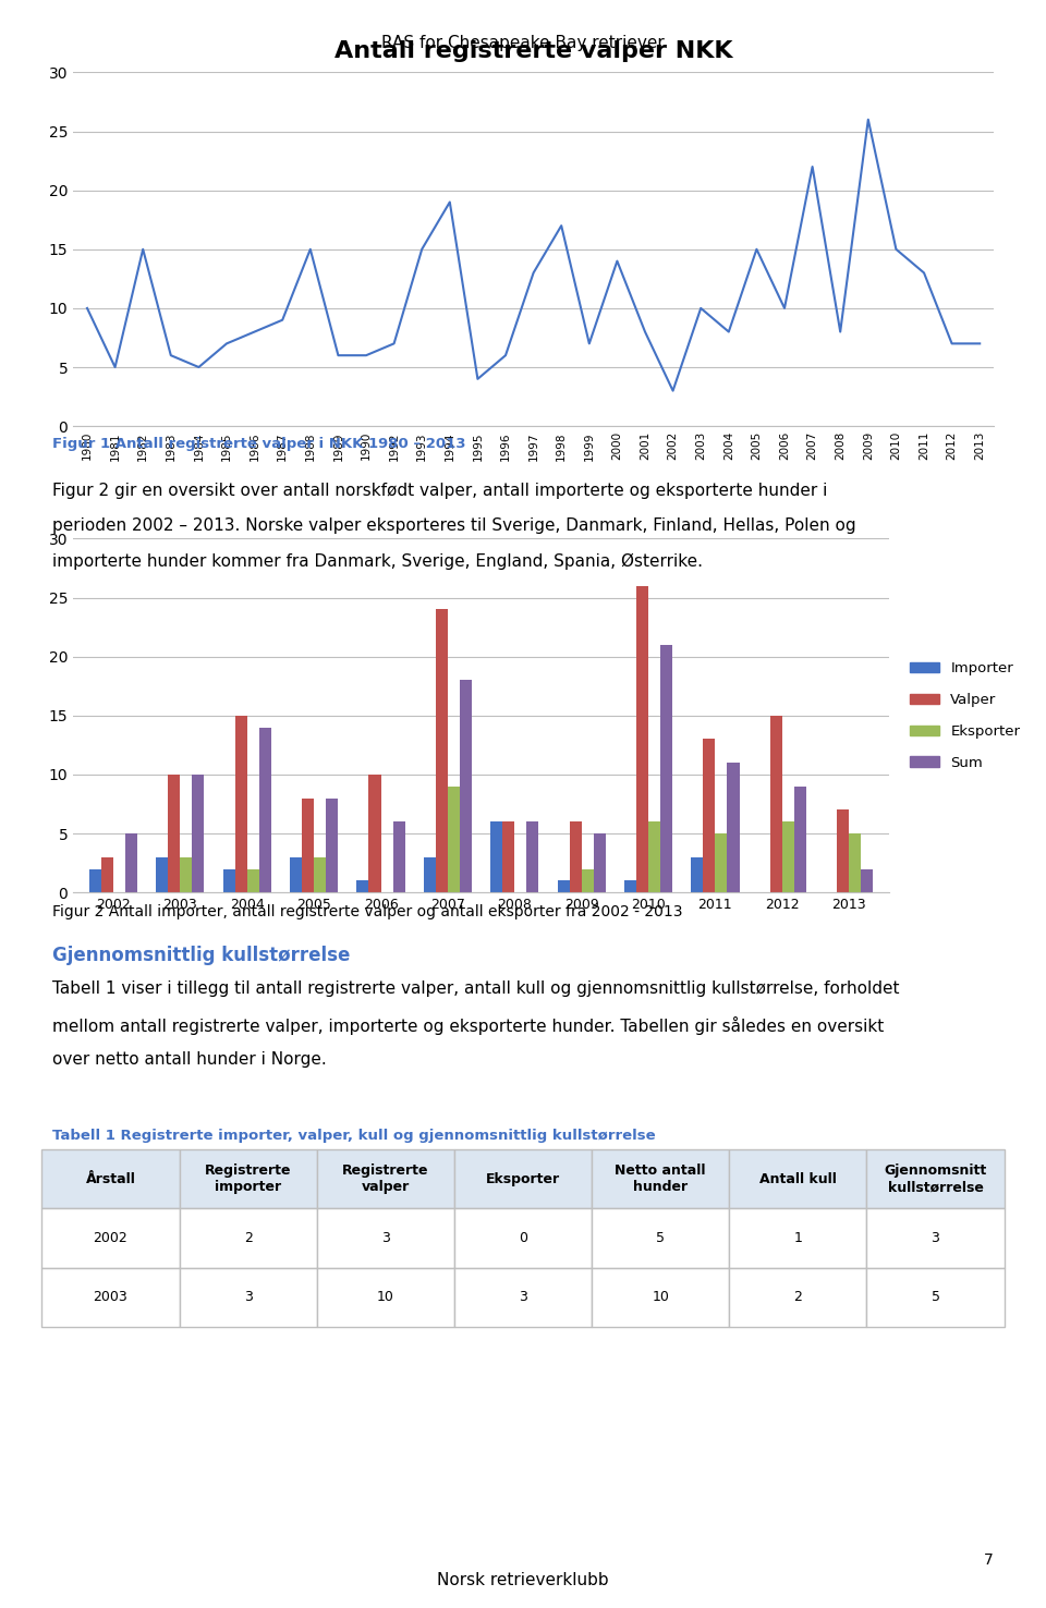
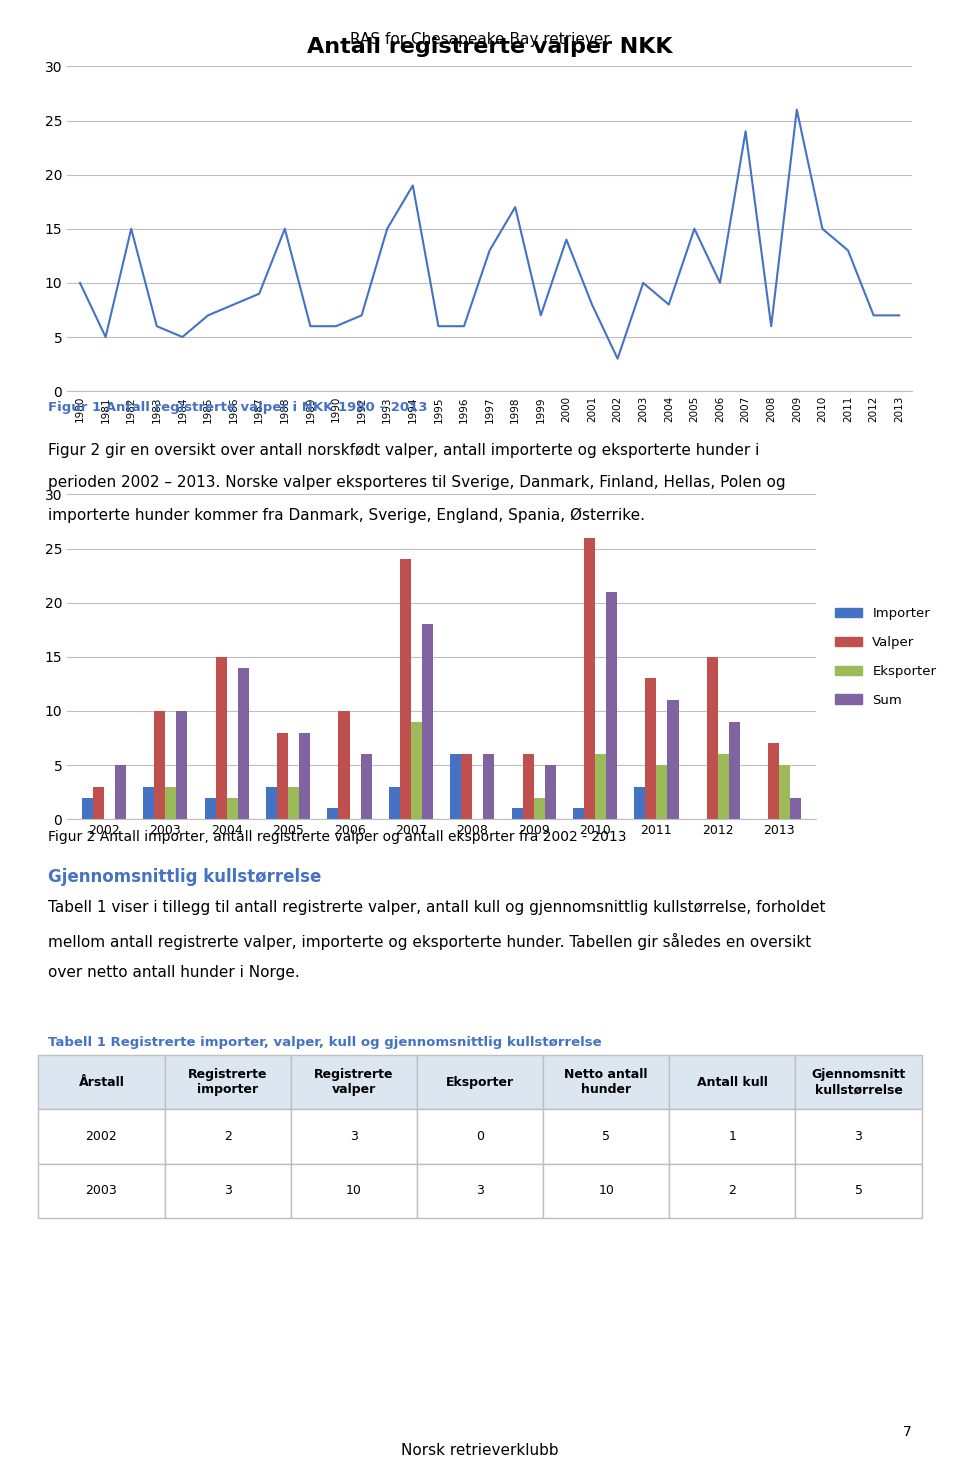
1995: 4 -> 6
2007: 22 -> 24
2008: 8 -> 6
